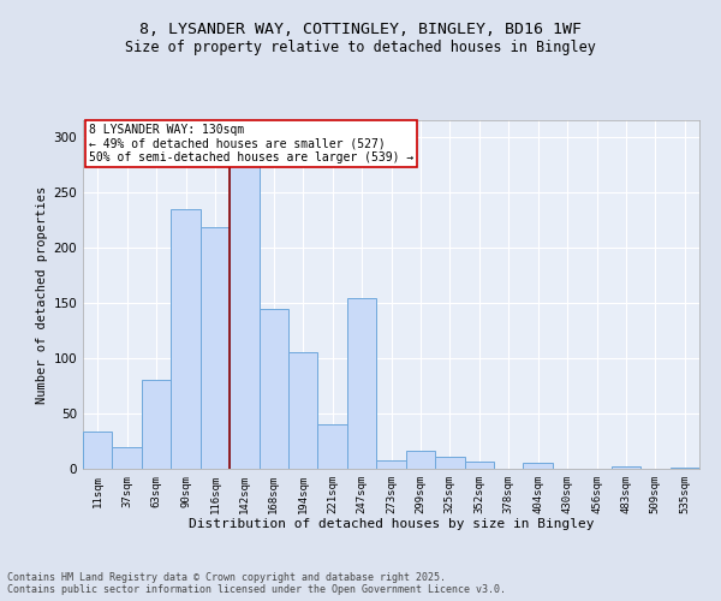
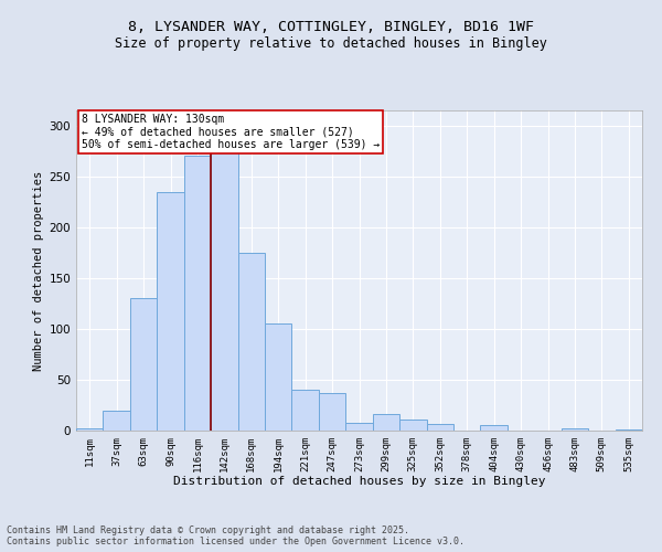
11sqm: 34 -> 2
63sqm: 80 -> 130
116sqm: 218 -> 270
168sqm: 144 -> 175
247sqm: 154 -> 37
